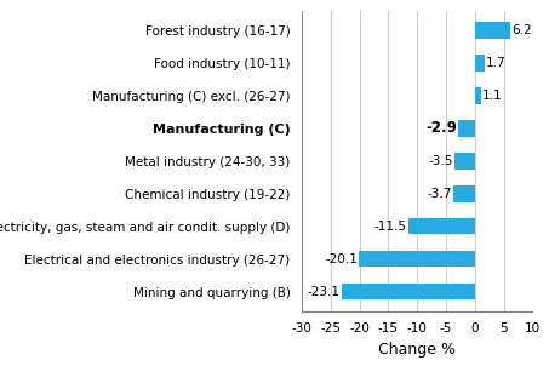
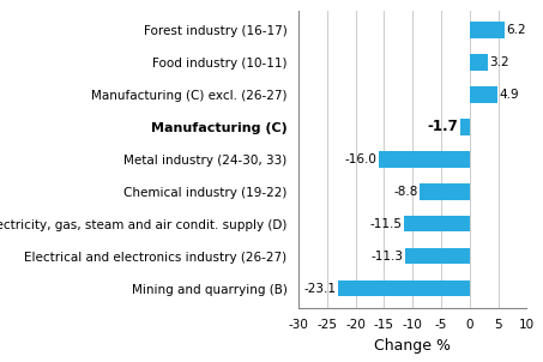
Food industry (10-11): 1.7 -> 3.2
Manufacturing (C) excl. (26-27): 1.1 -> 4.9
Manufacturing (C): -2.9 -> -1.7
Metal industry (24-30, 33): -3.5 -> -16.0
Chemical industry (19-22): -3.7 -> -8.8
Electrical and electronics industry (26-27): -20.1 -> -11.3
